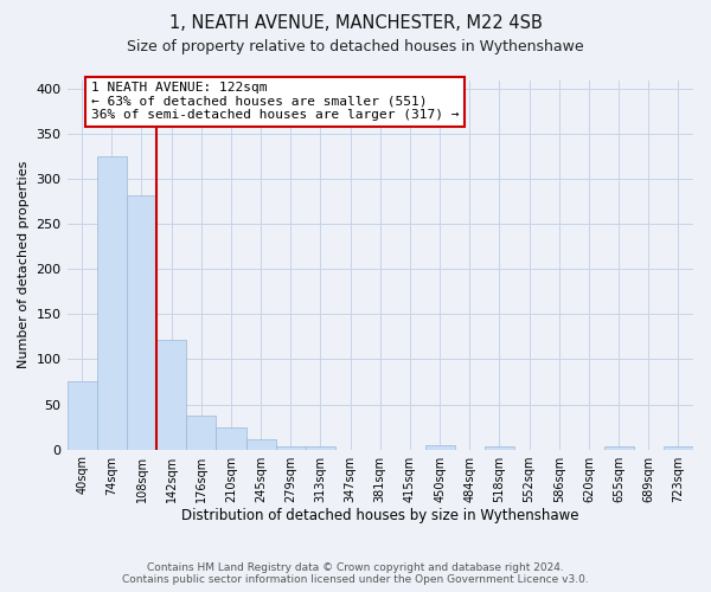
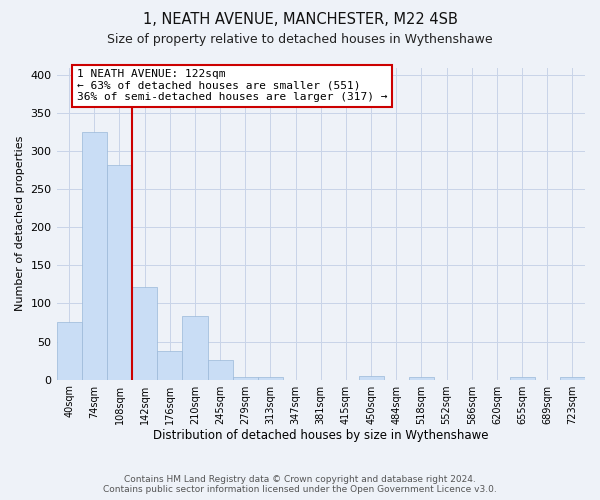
210sqm: 24 -> 84
245sqm: 11 -> 26
